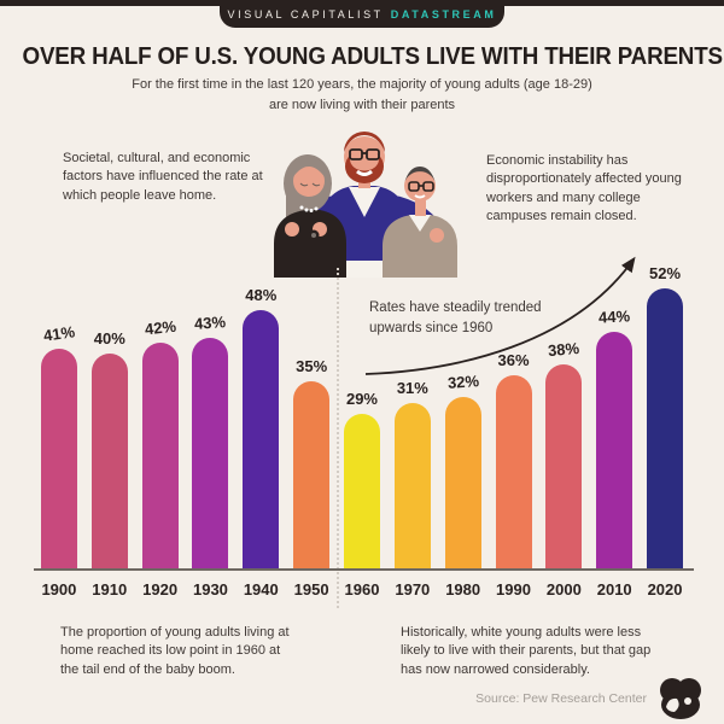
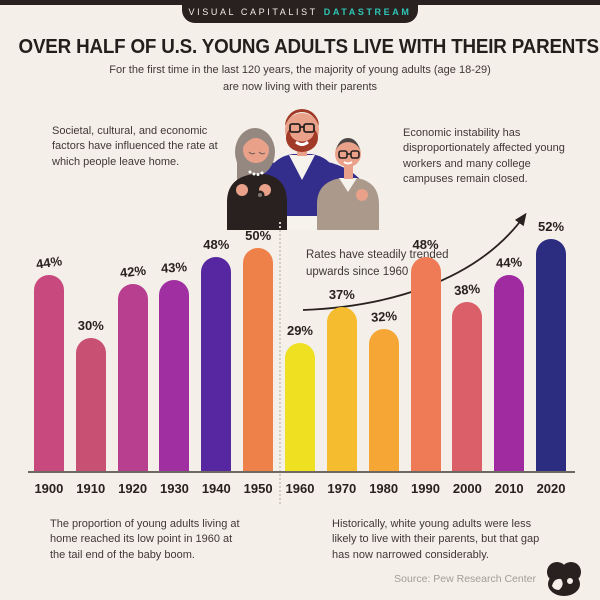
1900: 41% -> 44%
1910: 40% -> 30%
1950: 35% -> 50%
1970: 31% -> 37%
1990: 36% -> 48%
